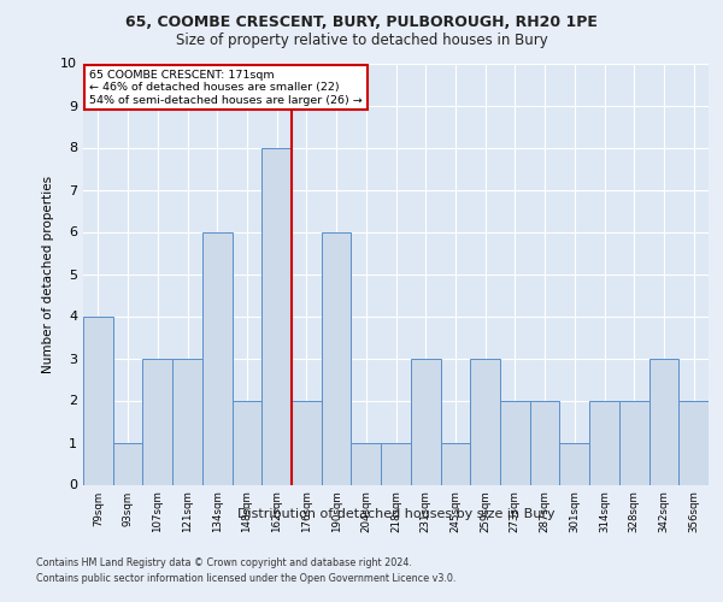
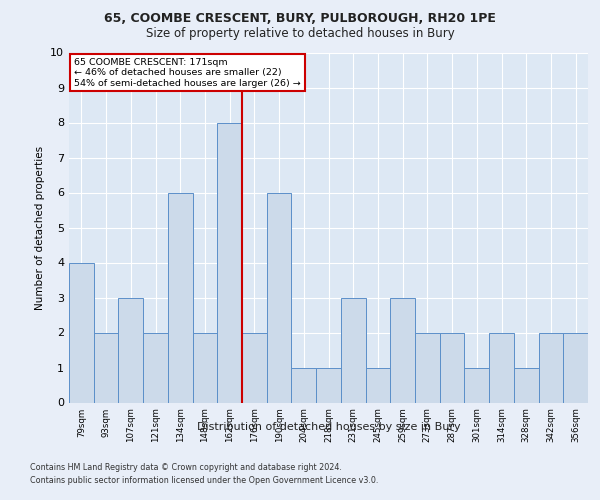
93sqm: 1 -> 2
121sqm: 3 -> 2
328sqm: 2 -> 1
342sqm: 3 -> 2
